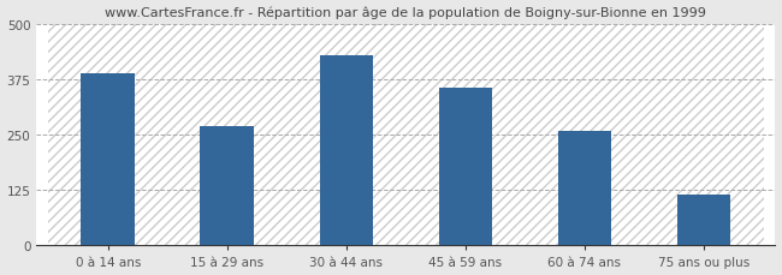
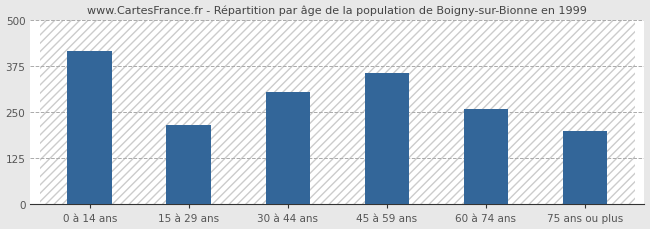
0 à 14 ans: 390 -> 415
15 à 29 ans: 270 -> 215
30 à 44 ans: 430 -> 305
75 ans ou plus: 115 -> 200
